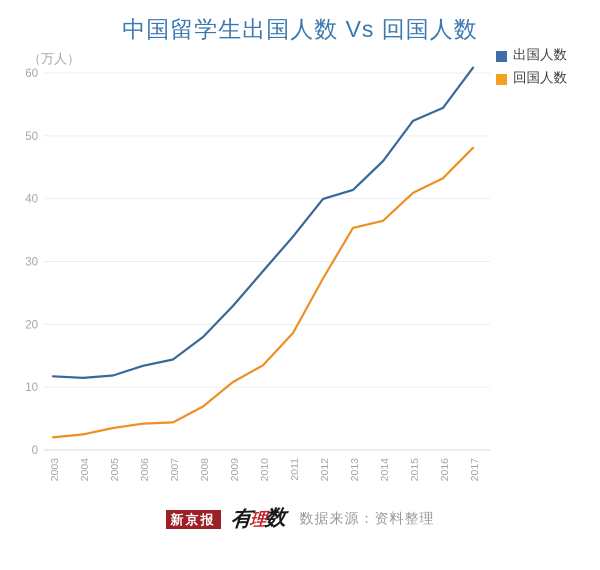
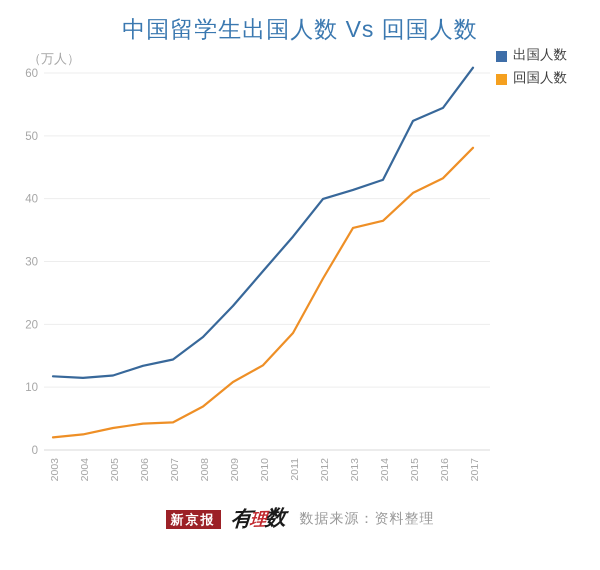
出国人数/2014: 46 -> 43
